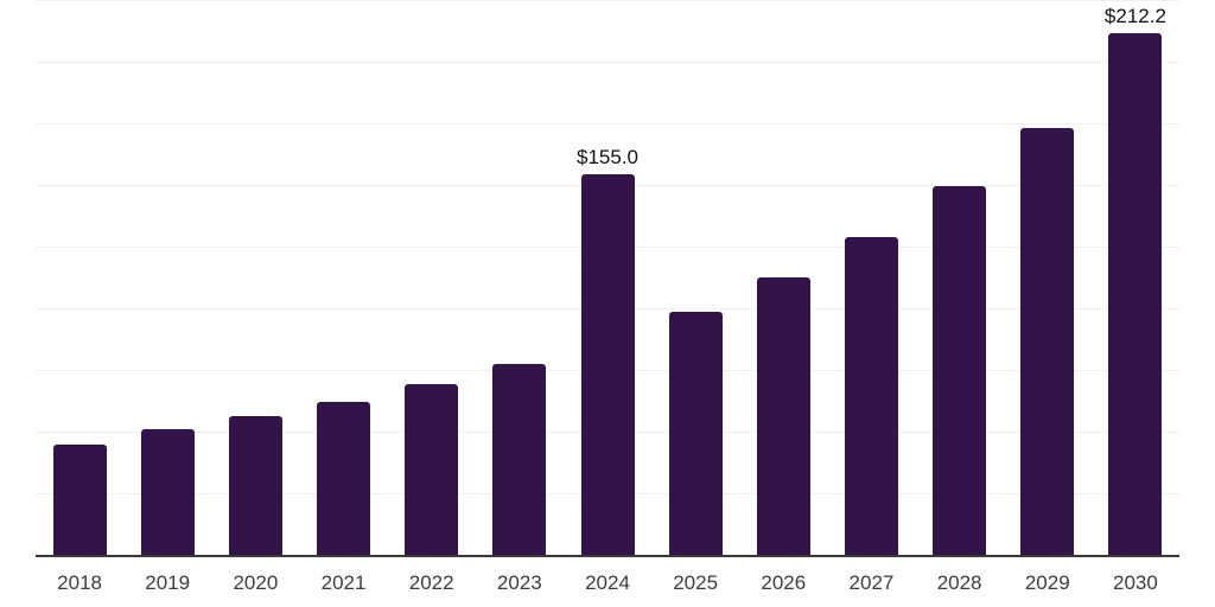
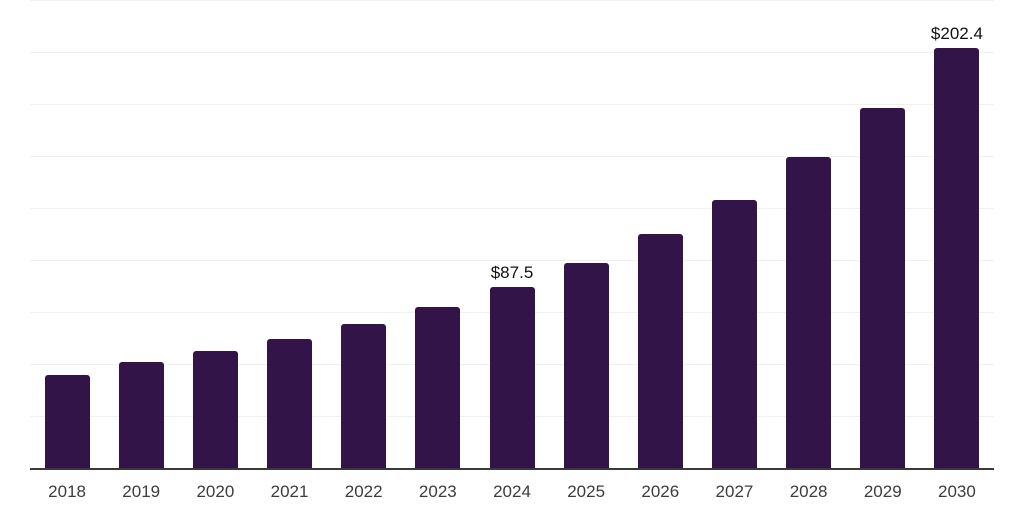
2024: $155.0 -> $87.5
2030: $212.2 -> $202.4
